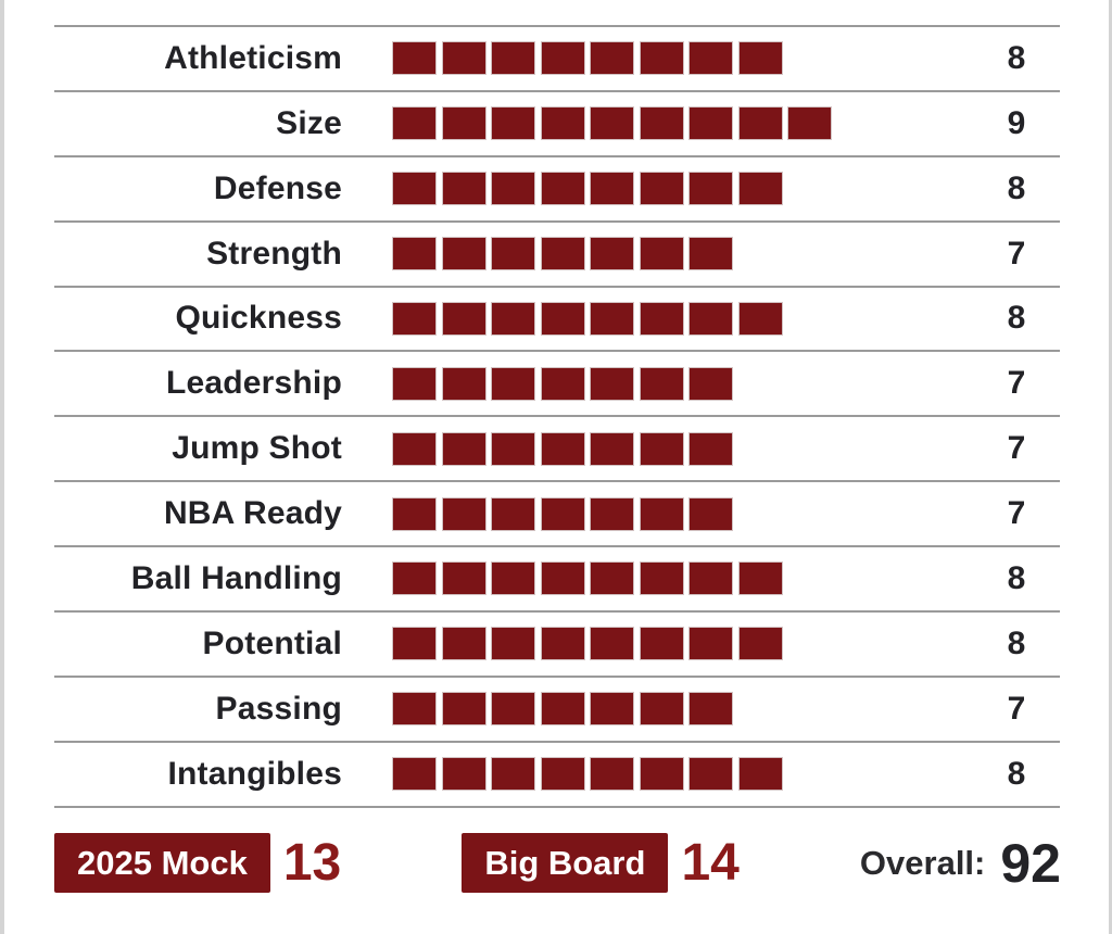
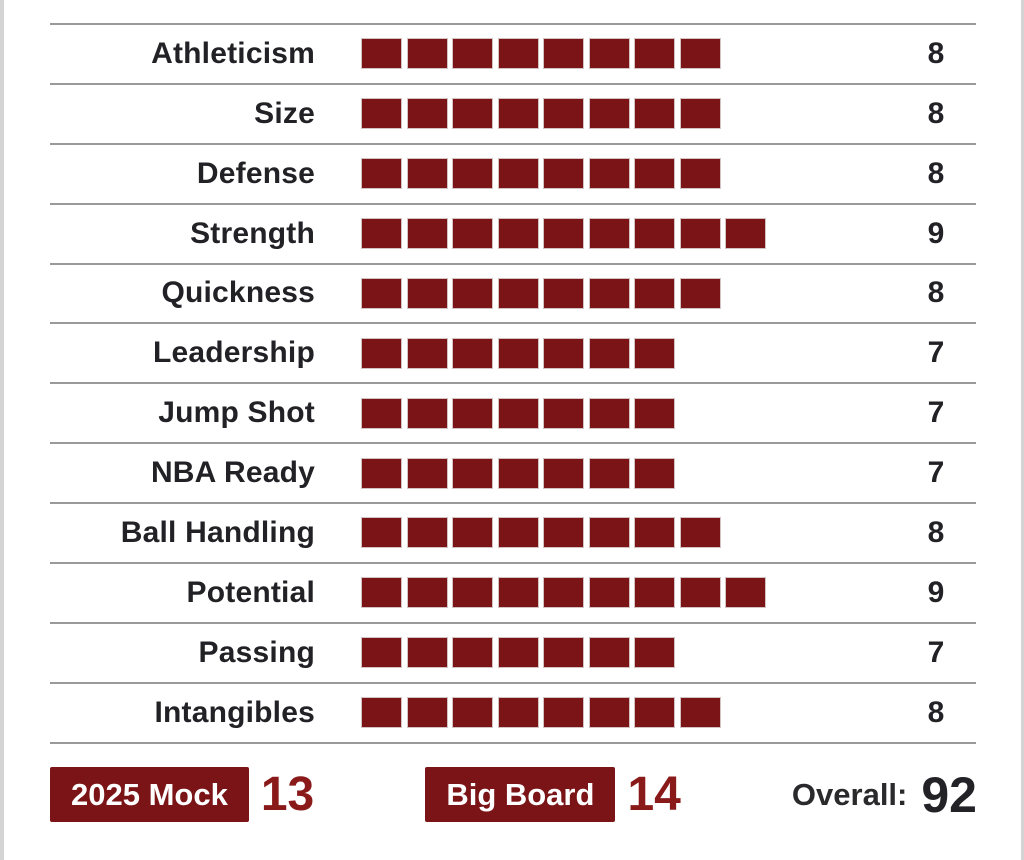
Size: 9 -> 8
Strength: 7 -> 9
Potential: 8 -> 9
